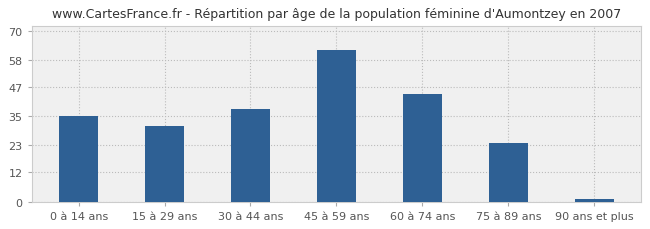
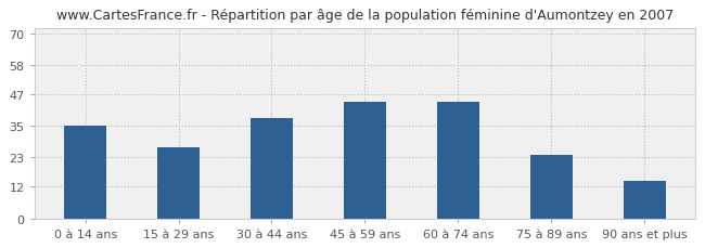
15 à 29 ans: 31 -> 27
45 à 59 ans: 62 -> 44
90 ans et plus: 1 -> 14
